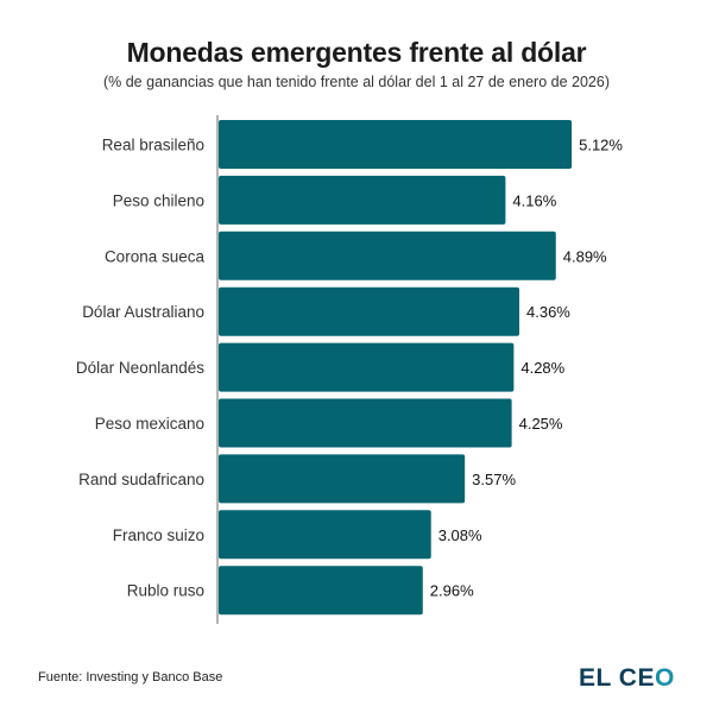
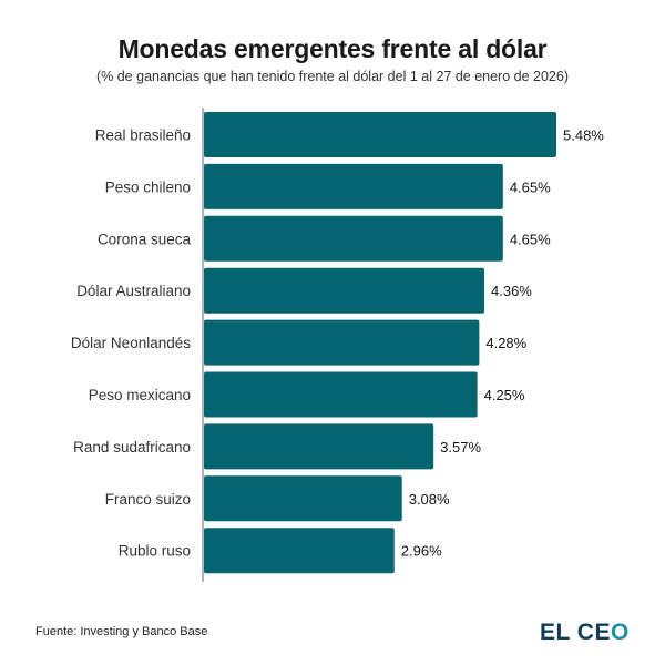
Real brasileño: 5.12% -> 5.48%
Peso chileno: 4.16% -> 4.65%
Corona sueca: 4.89% -> 4.65%
